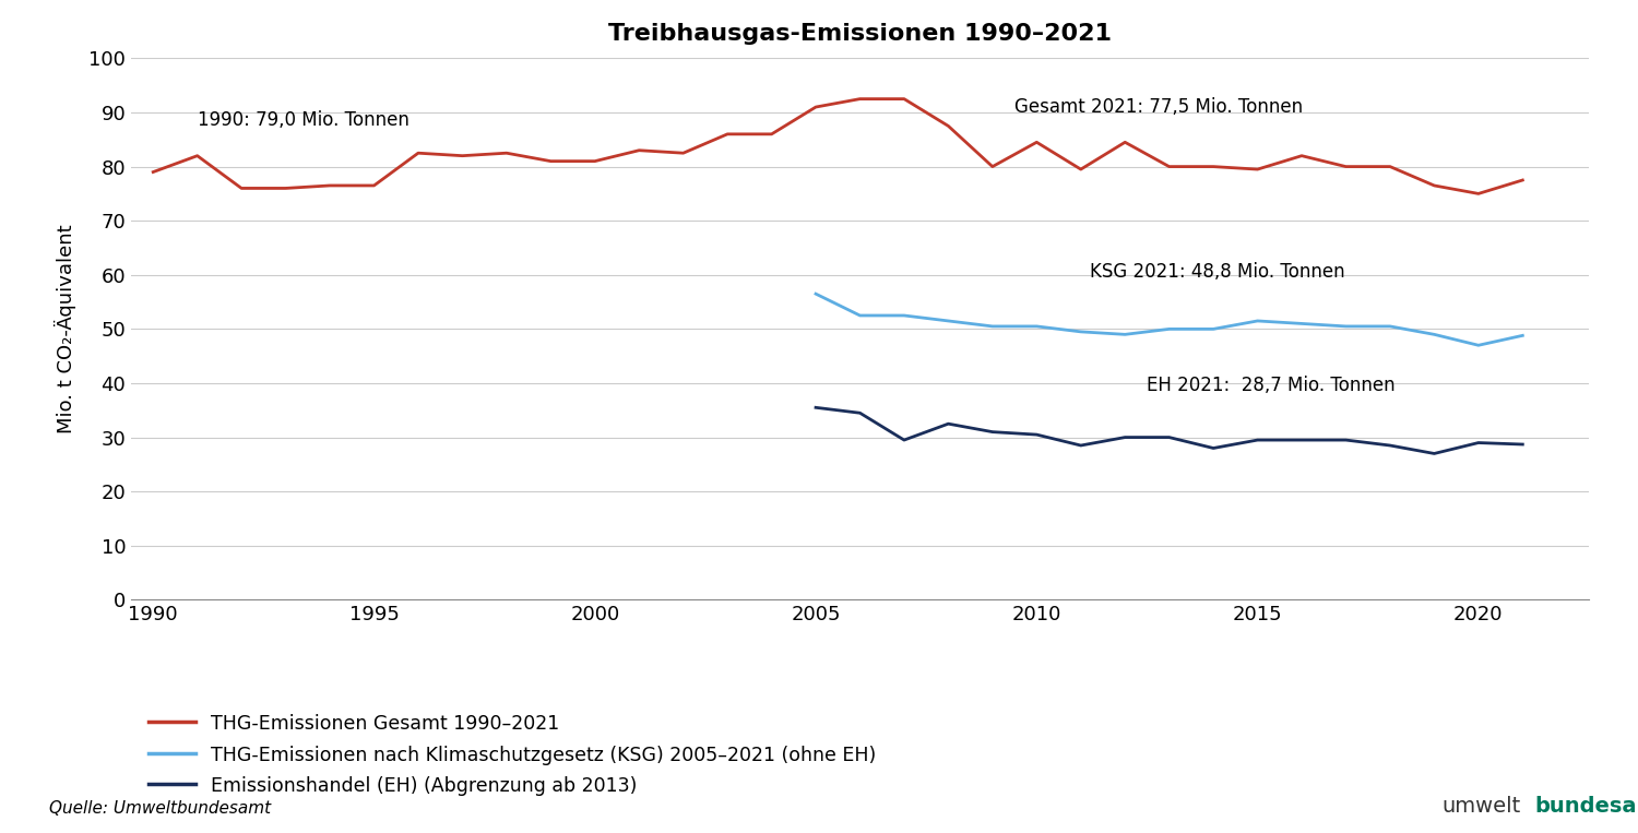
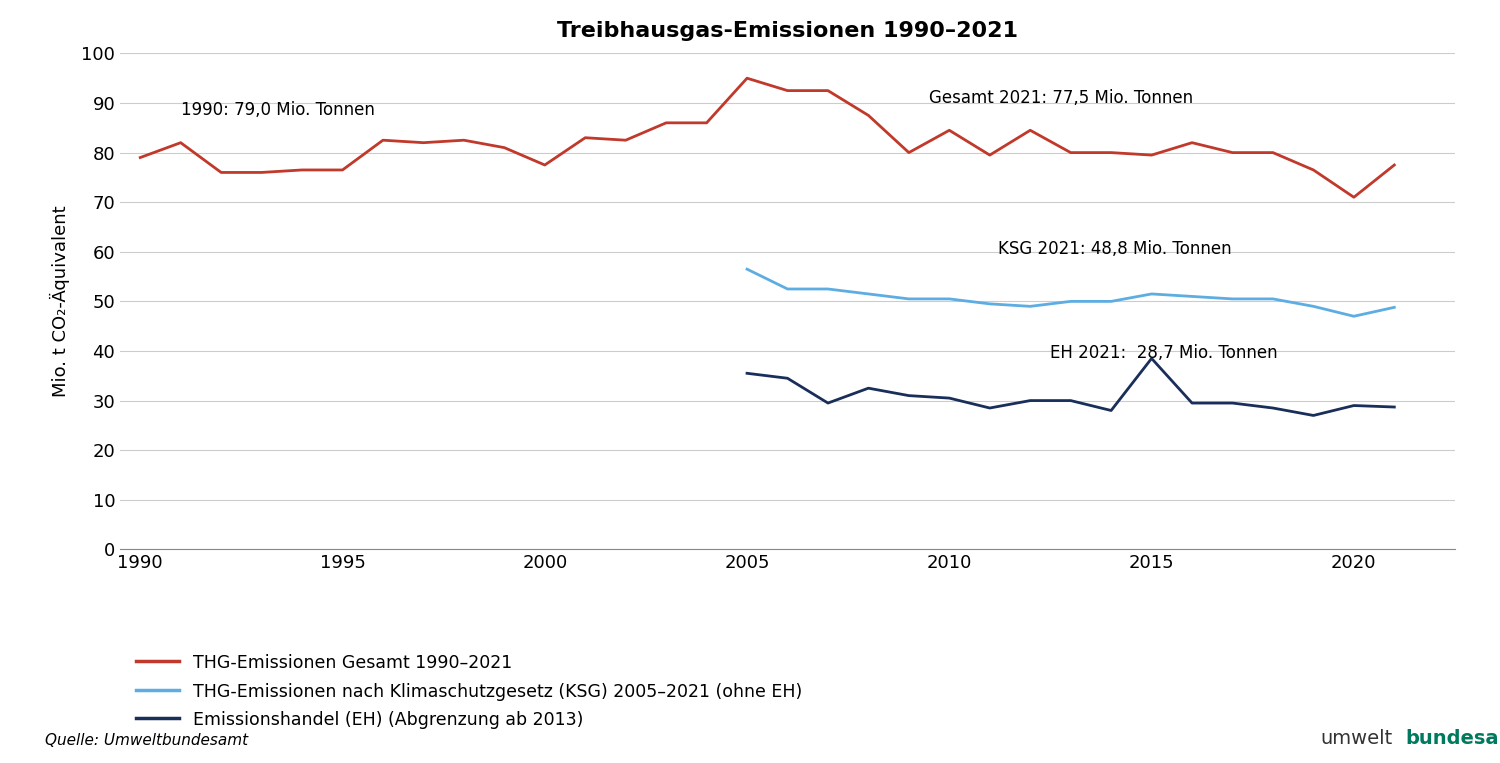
THG-Emissionen Gesamt 1990–2021/2000: 81.0 -> 77.5
THG-Emissionen Gesamt 1990–2021/2005: 91.0 -> 95.0
Emissionshandel (EH) (Abgrenzung ab 2013)/2015: 29.5 -> 38.5
THG-Emissionen Gesamt 1990–2021/2020: 75.0 -> 71.0
